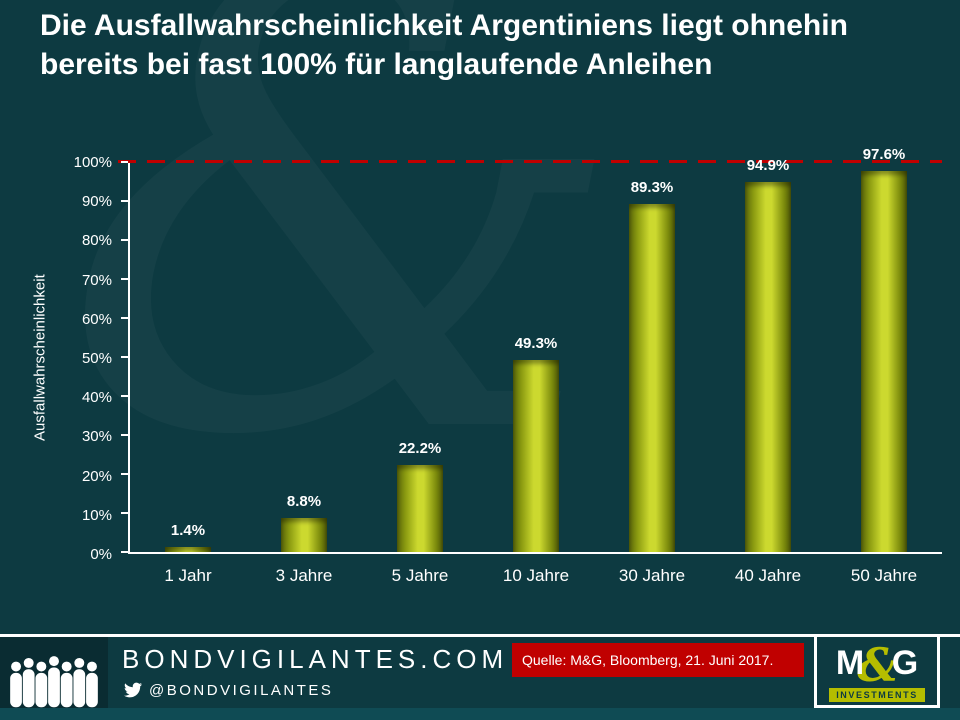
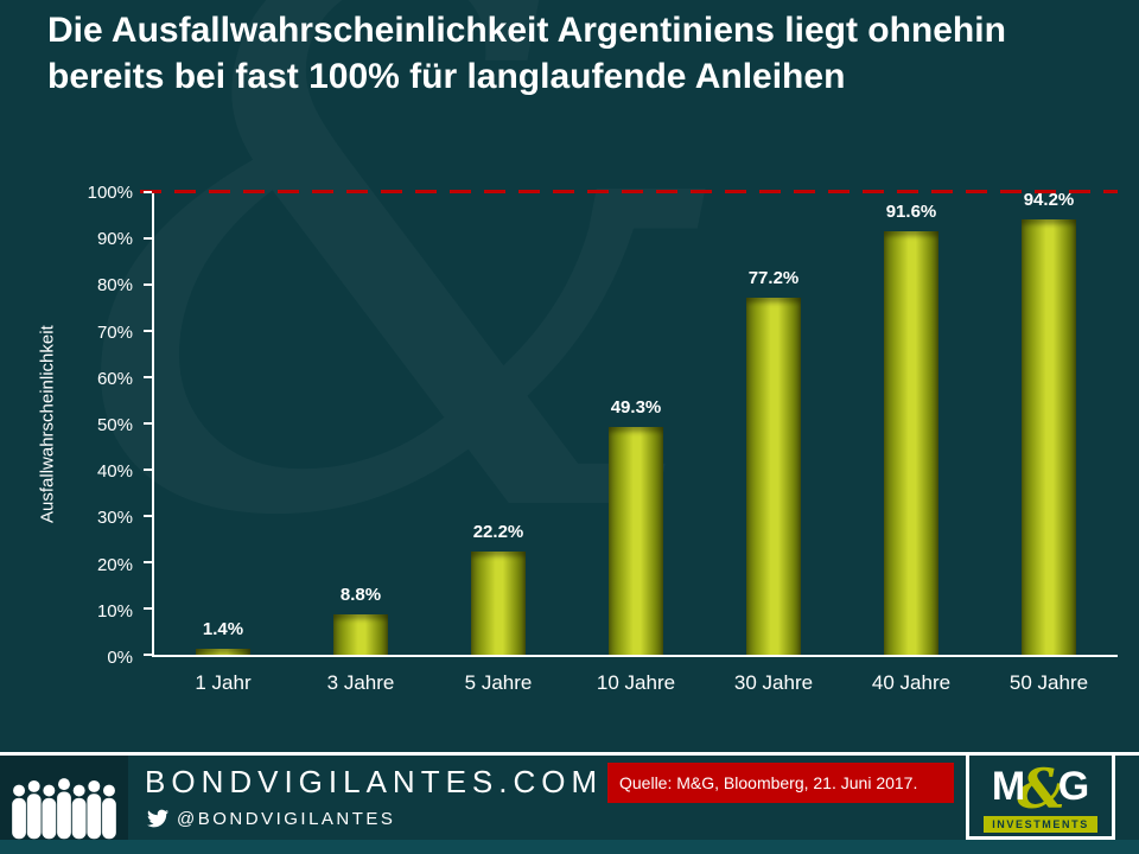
30 Jahre: 89.3% -> 77.2%
40 Jahre: 94.9% -> 91.6%
50 Jahre: 97.6% -> 94.2%
